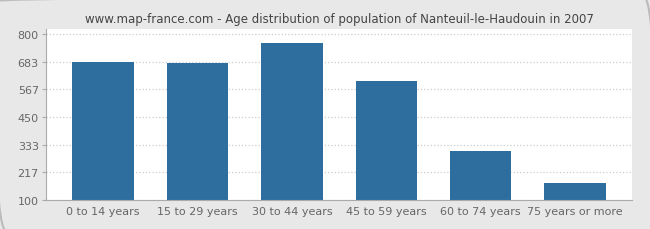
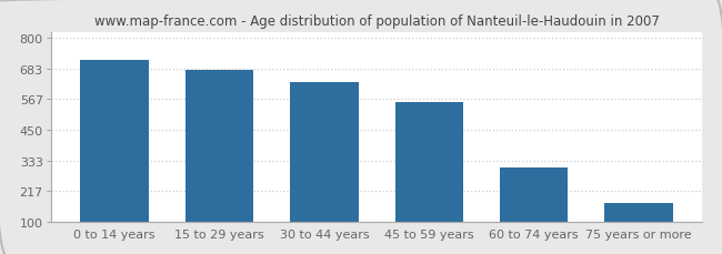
0 to 14 years: 683 -> 715
30 to 44 years: 762 -> 630
45 to 59 years: 604 -> 555
